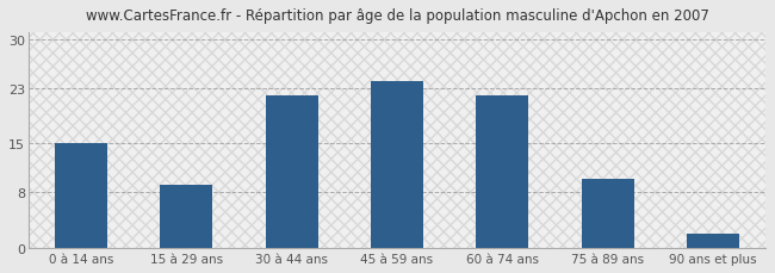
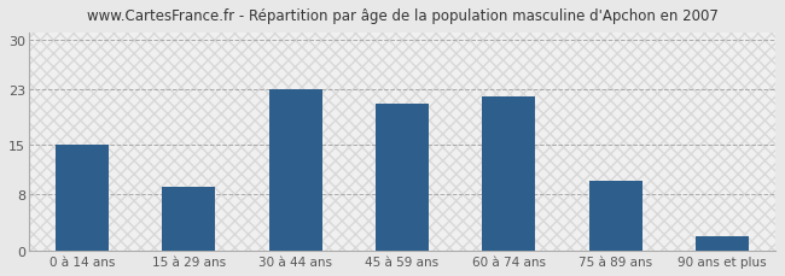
30 à 44 ans: 22 -> 23
45 à 59 ans: 24 -> 21
